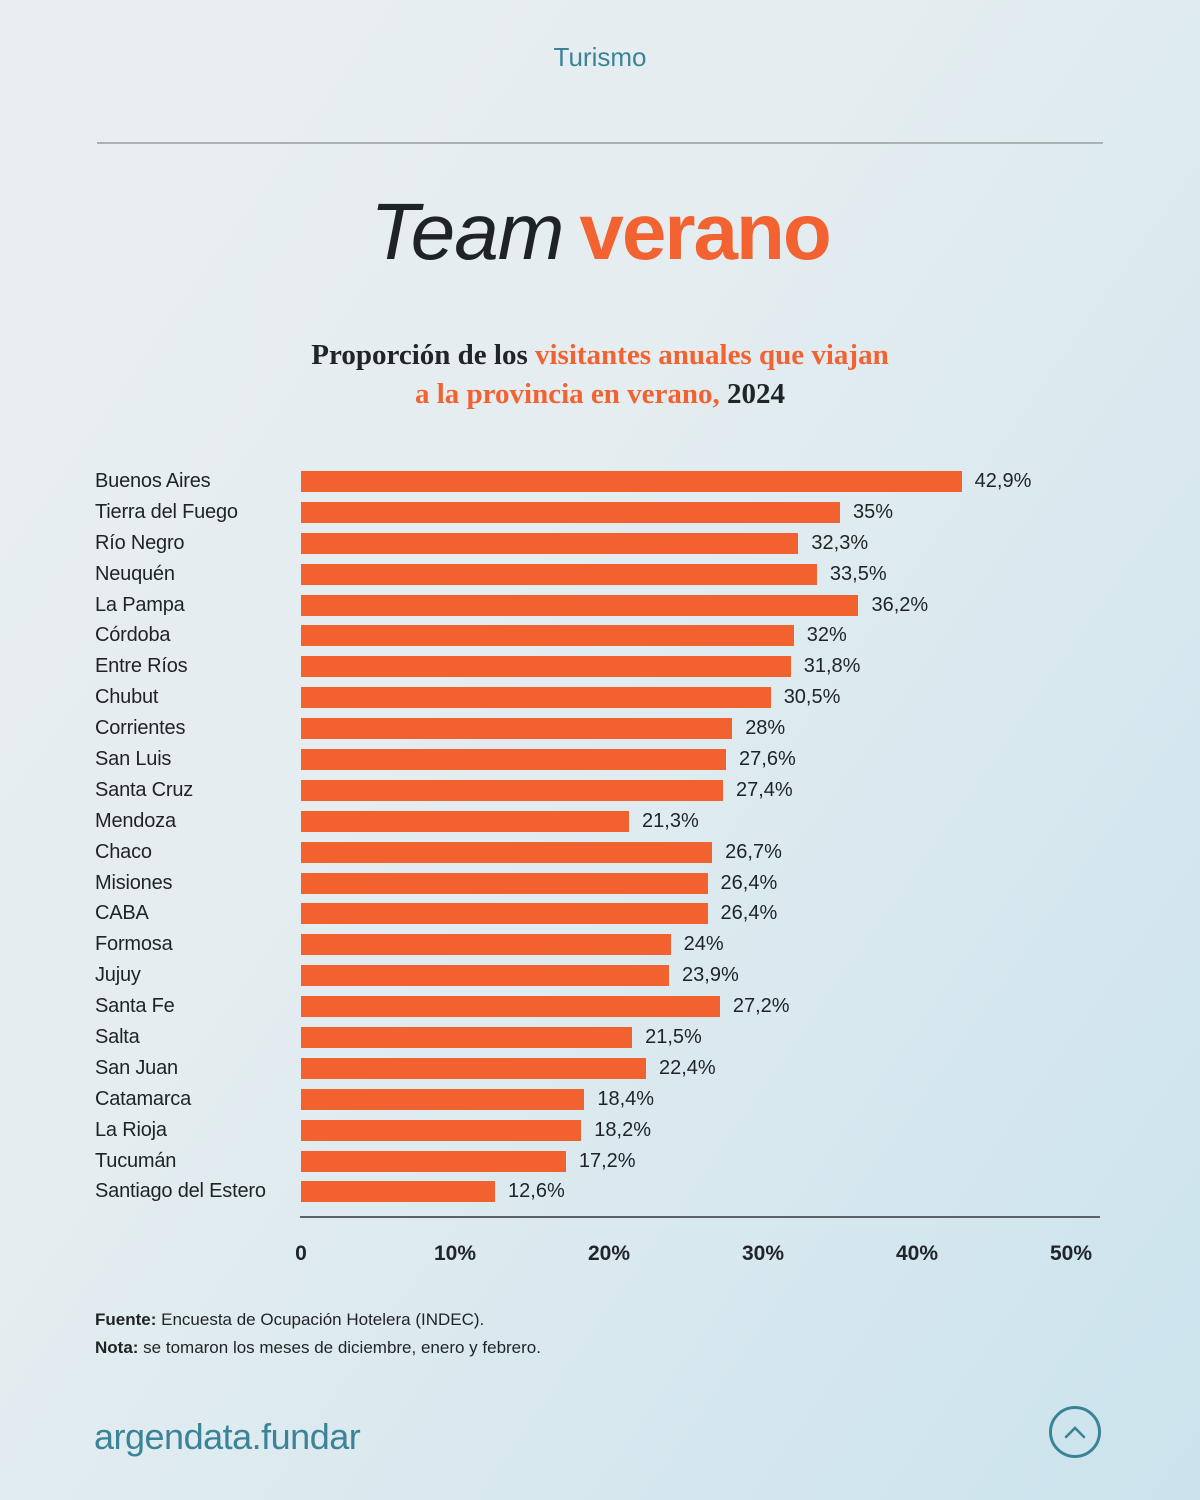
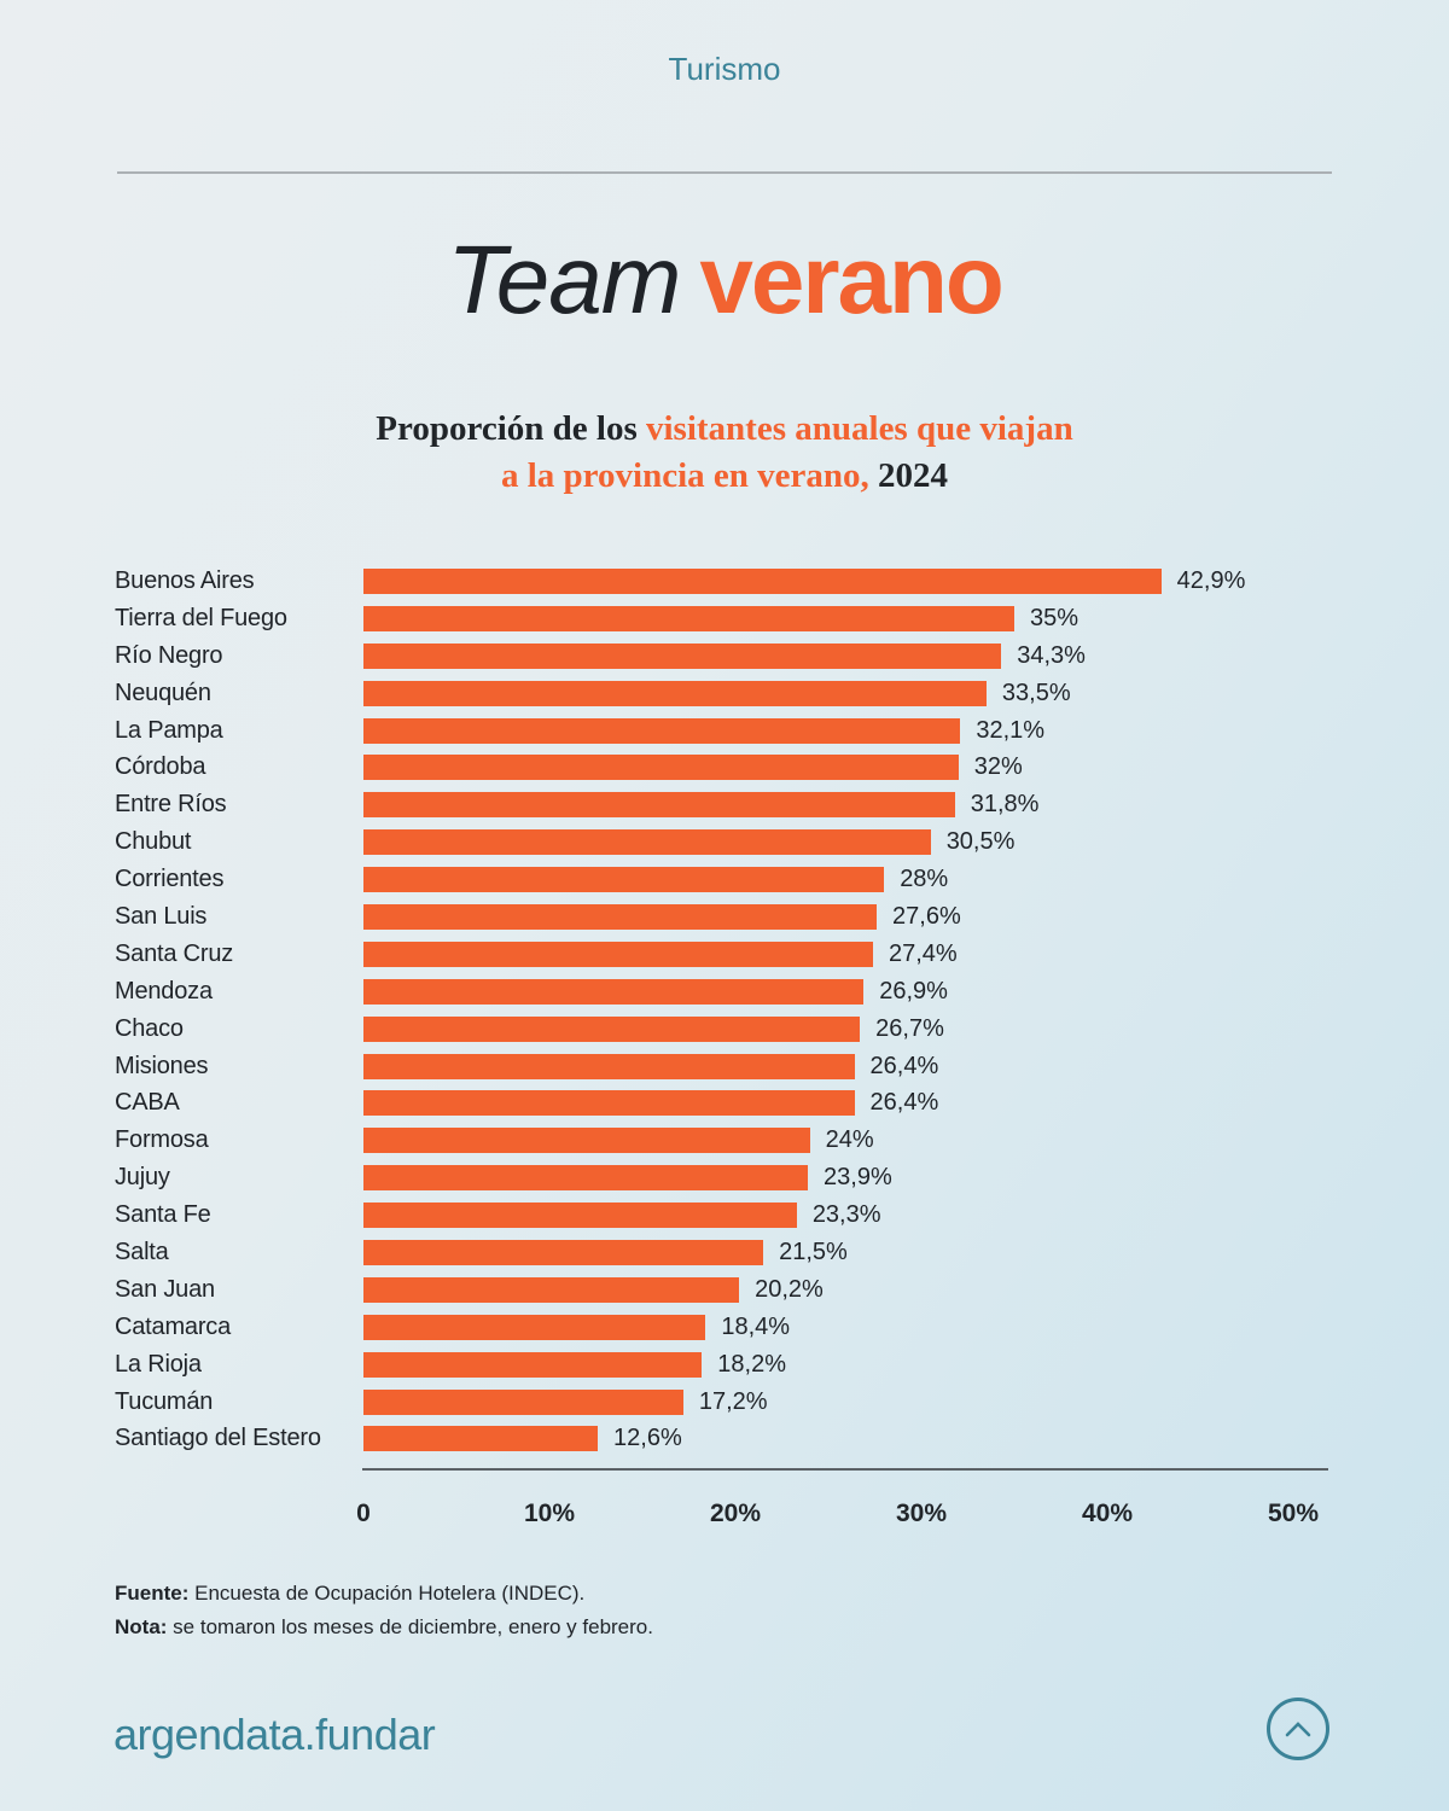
Río Negro: 32,3% -> 34,3%
La Pampa: 36,2% -> 32,1%
Mendoza: 21,3% -> 26,9%
Santa Fe: 27,2% -> 23,3%
San Juan: 22,4% -> 20,2%
